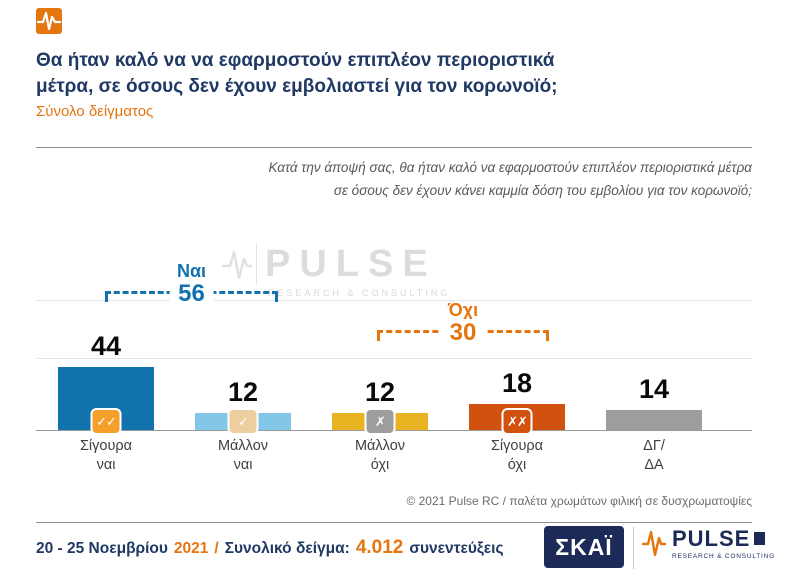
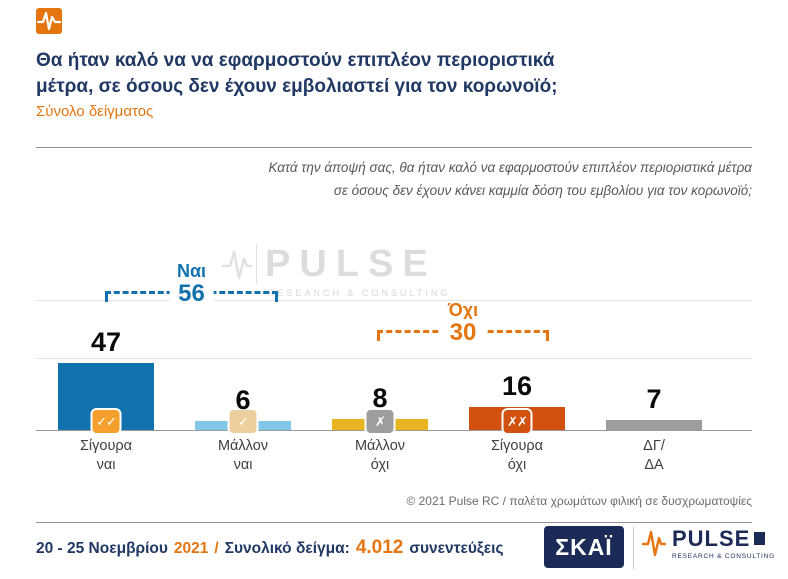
Σίγουρα ναι: 44 -> 47
Μάλλον ναι: 12 -> 6
Μάλλον όχι: 12 -> 8
Σίγουρα όχι: 18 -> 16
ΔΓ/ΔΑ: 14 -> 7
